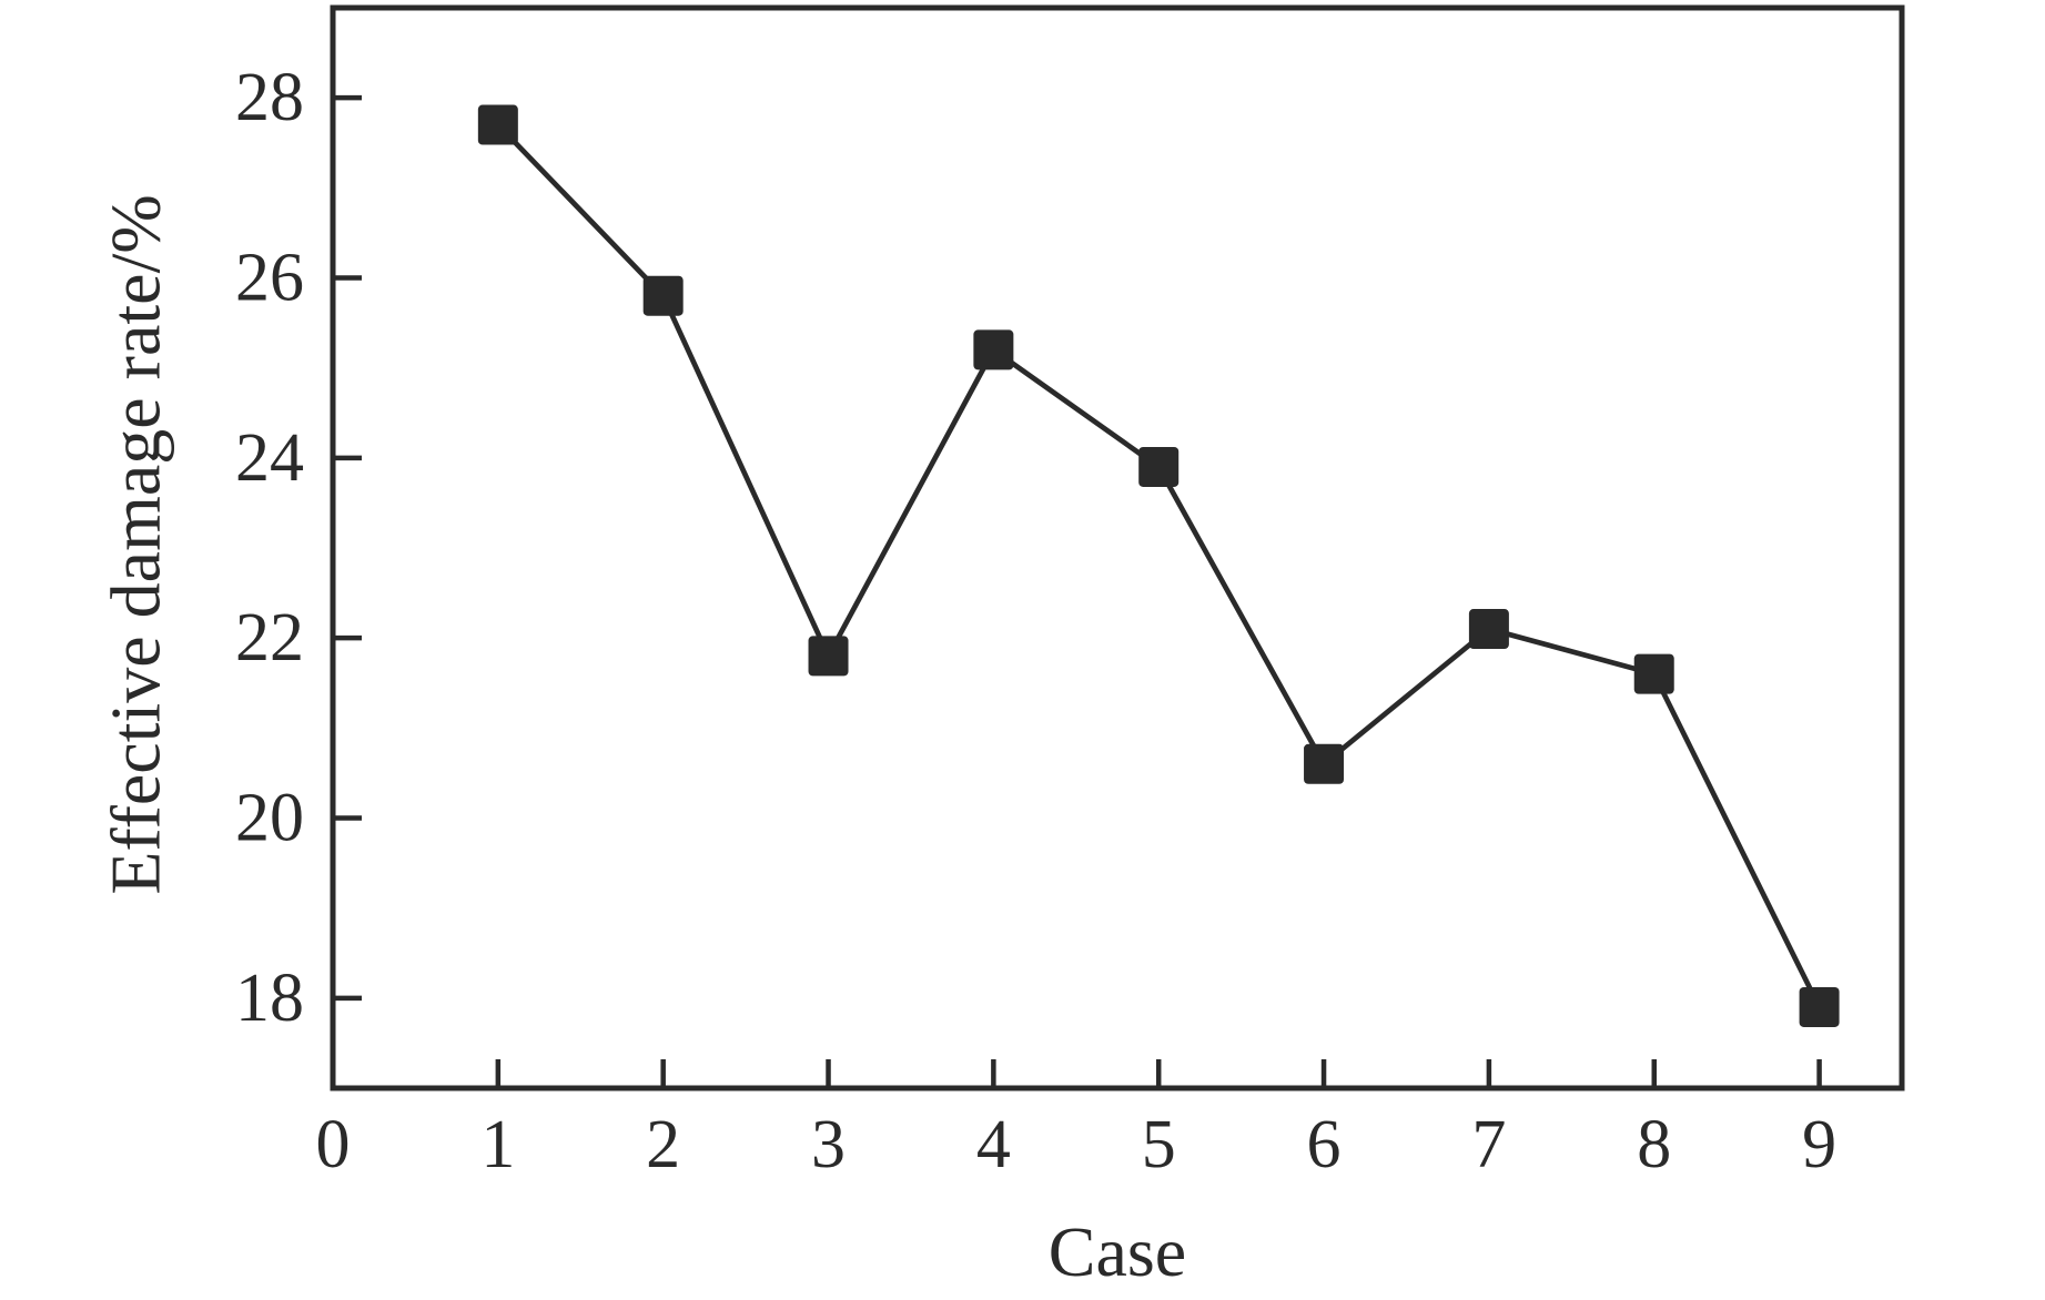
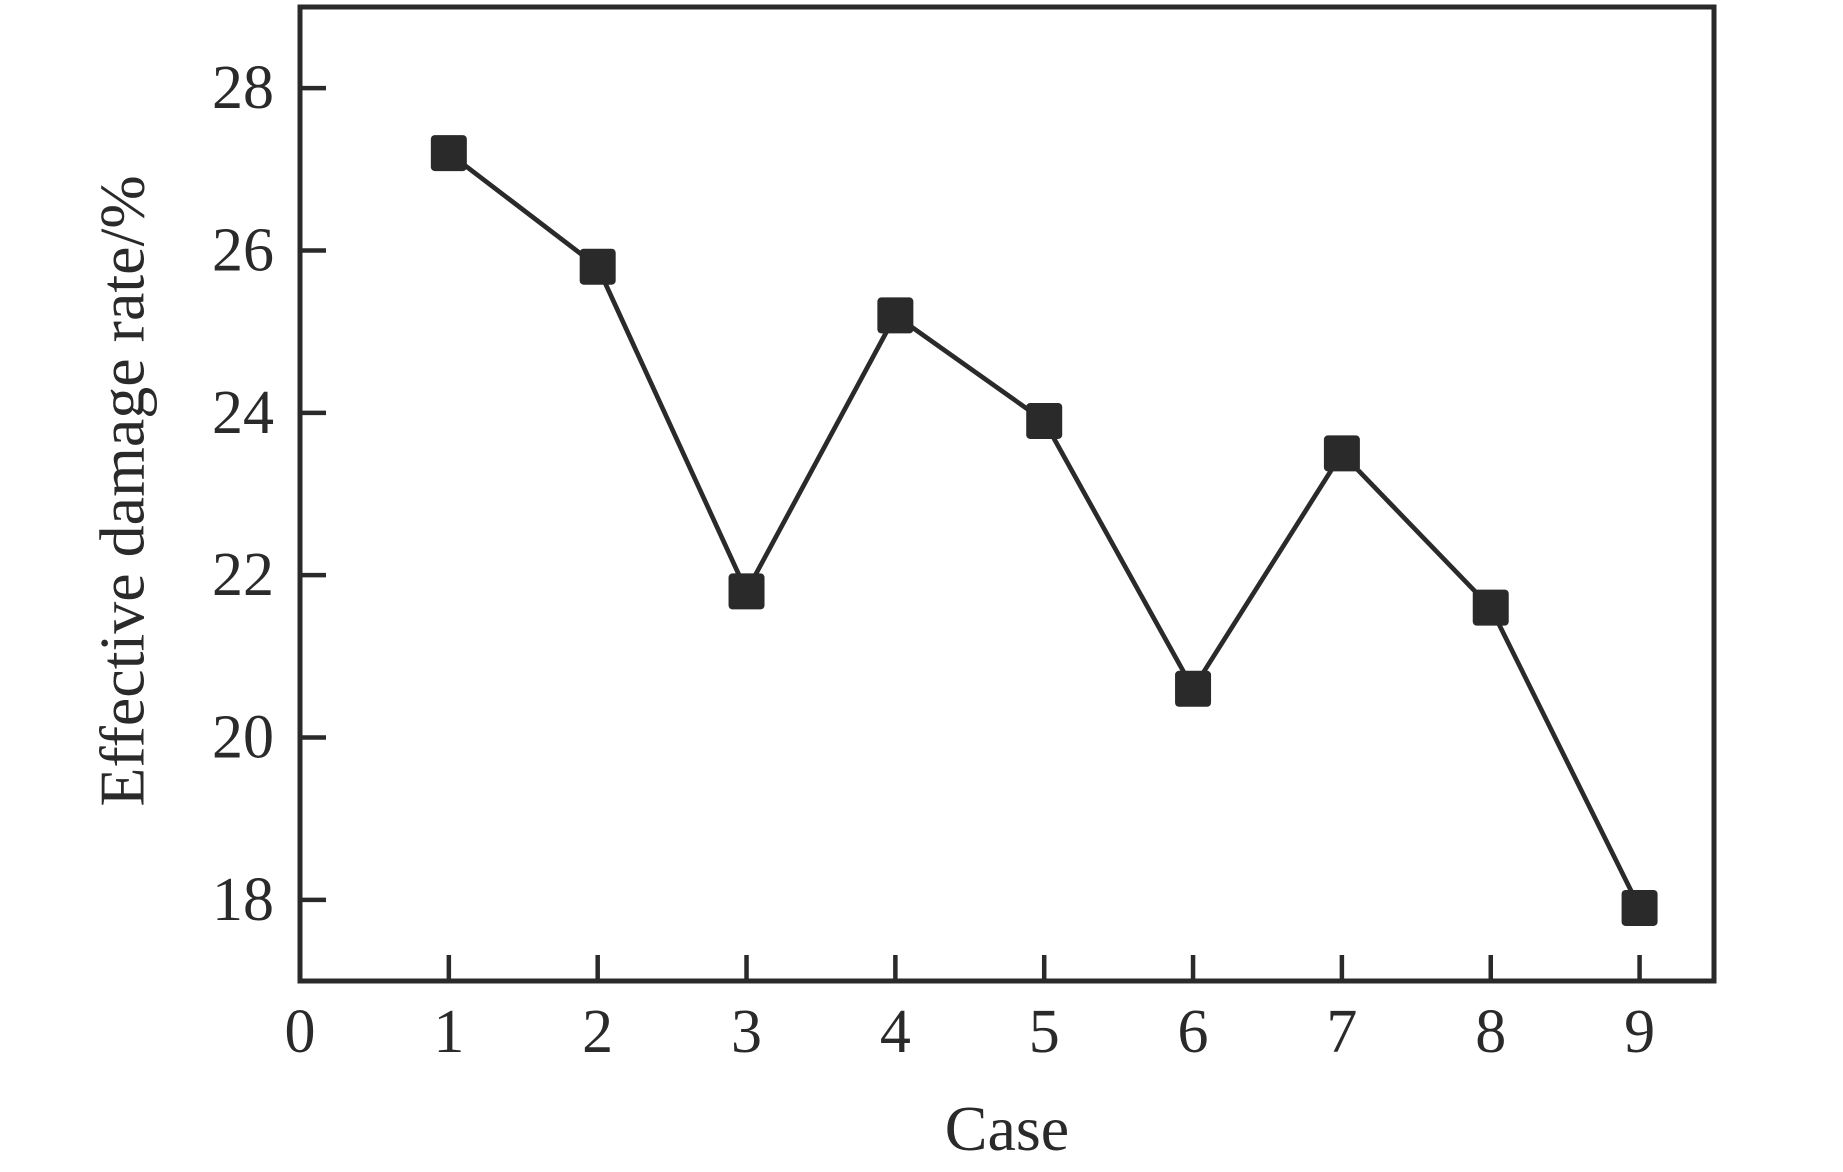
1: 27.7 -> 27.2
7: 22.1 -> 23.5
